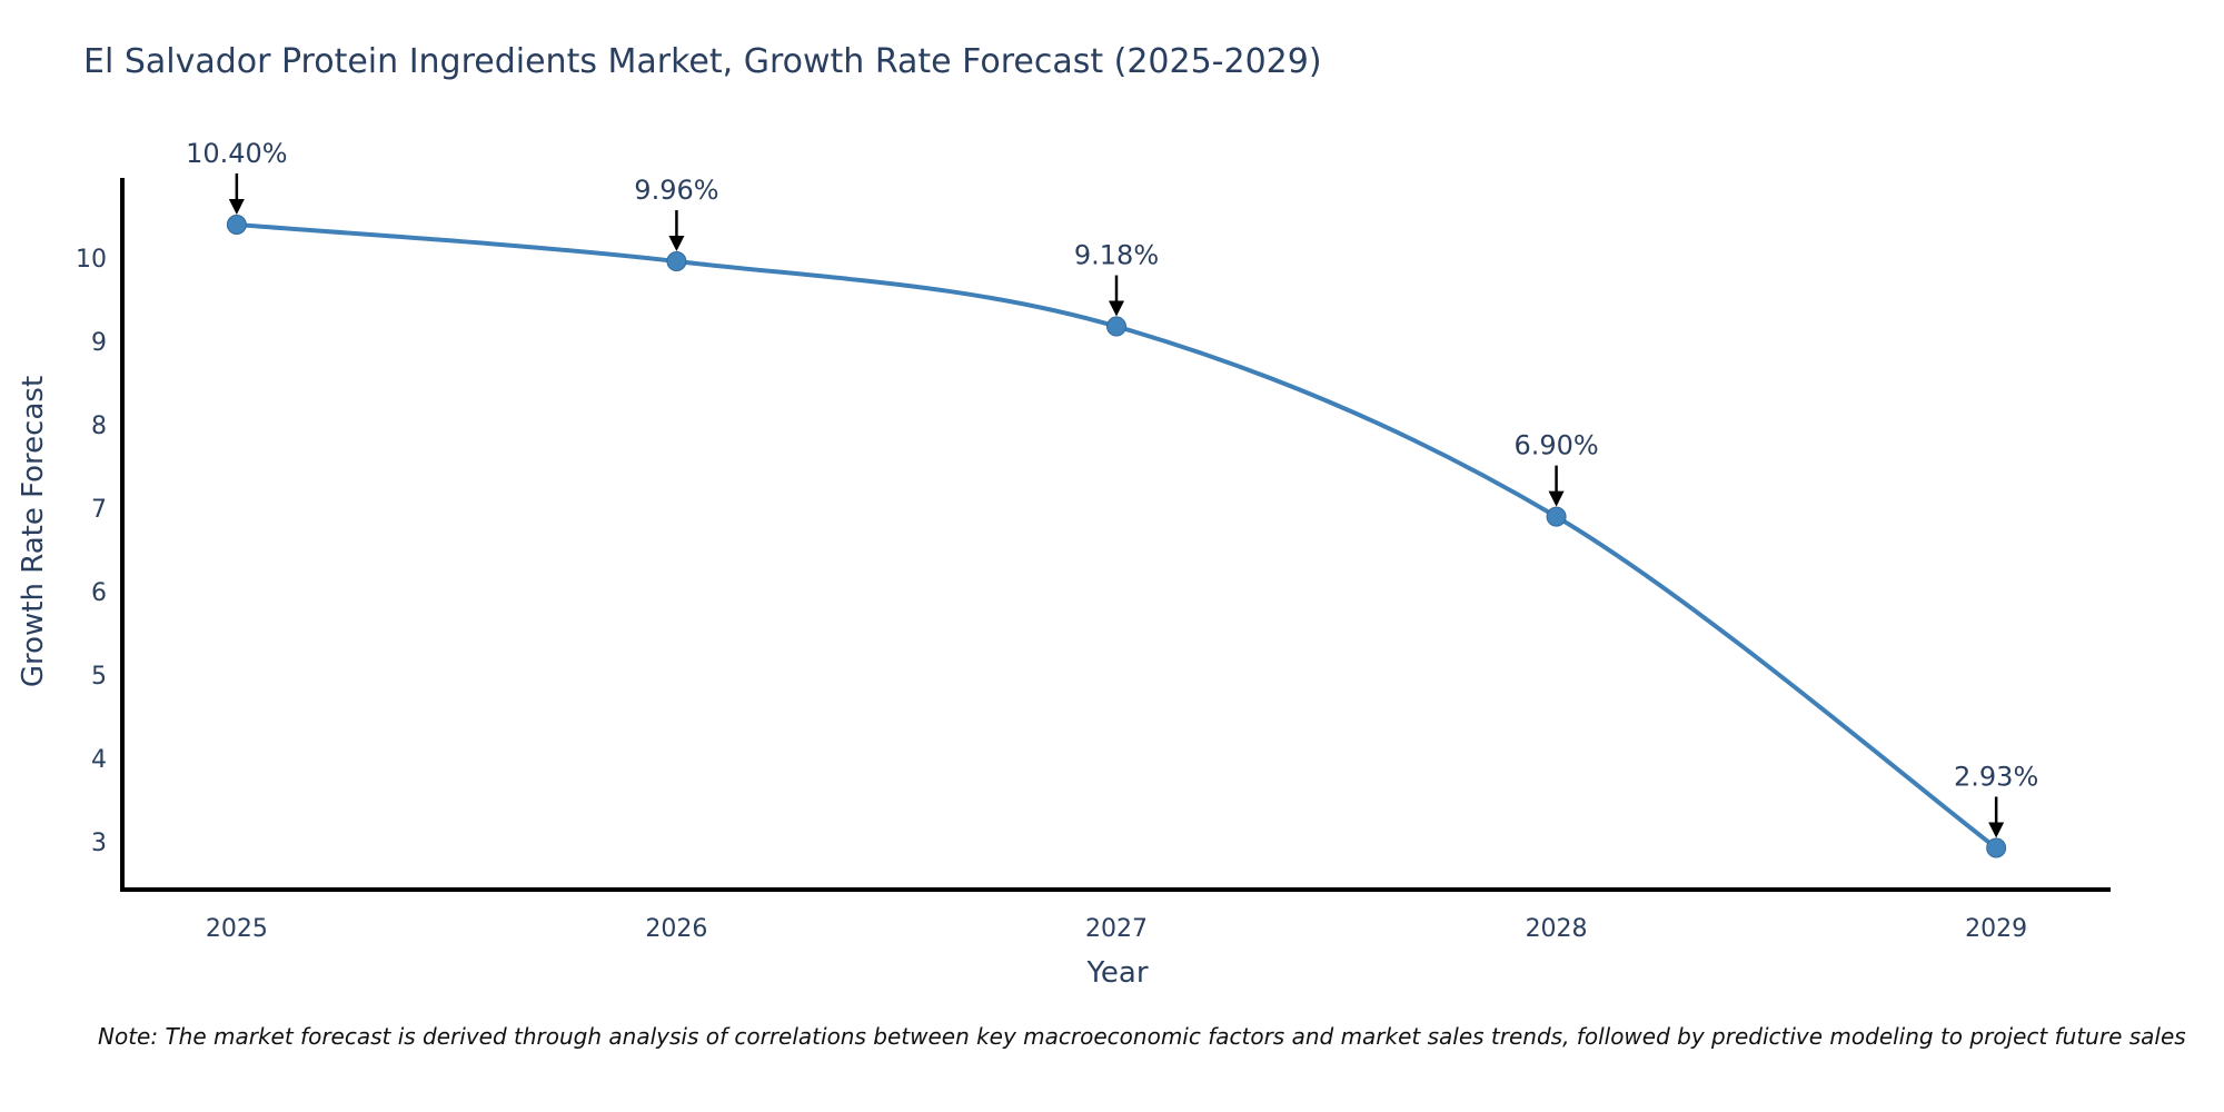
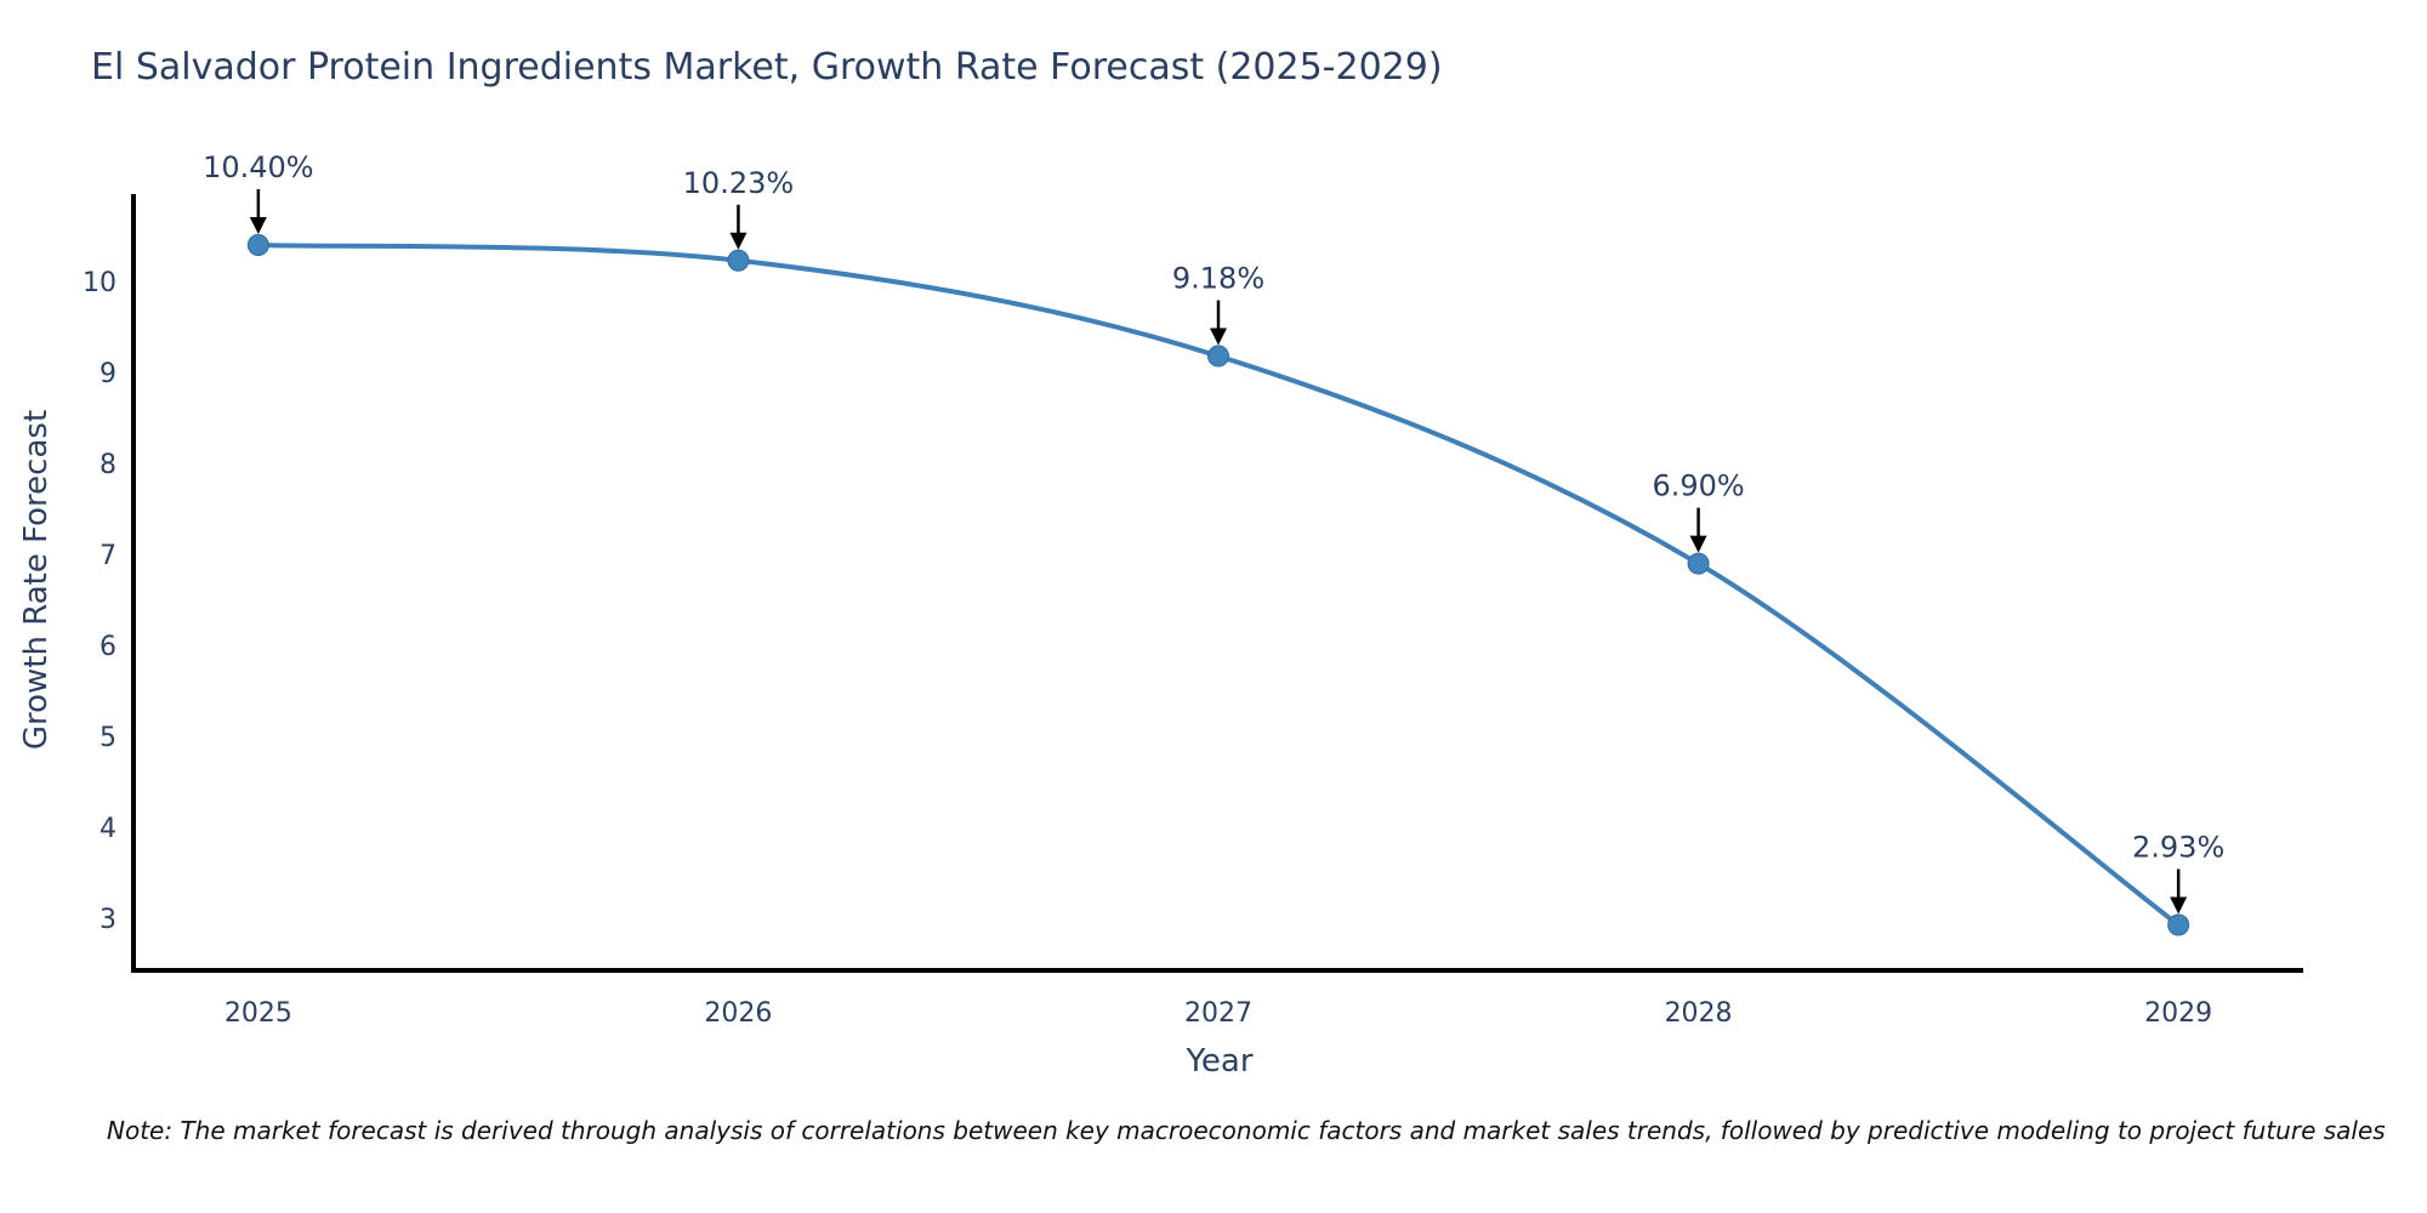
2026: 9.96% -> 10.23%
